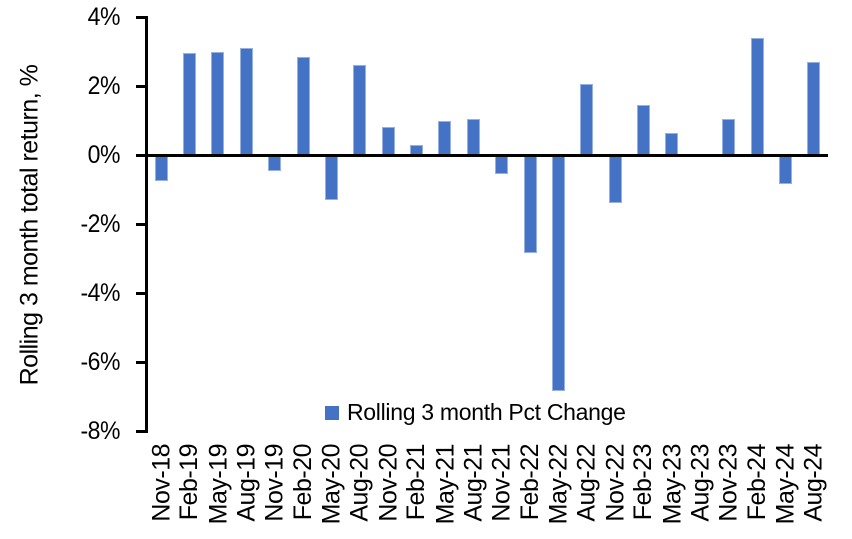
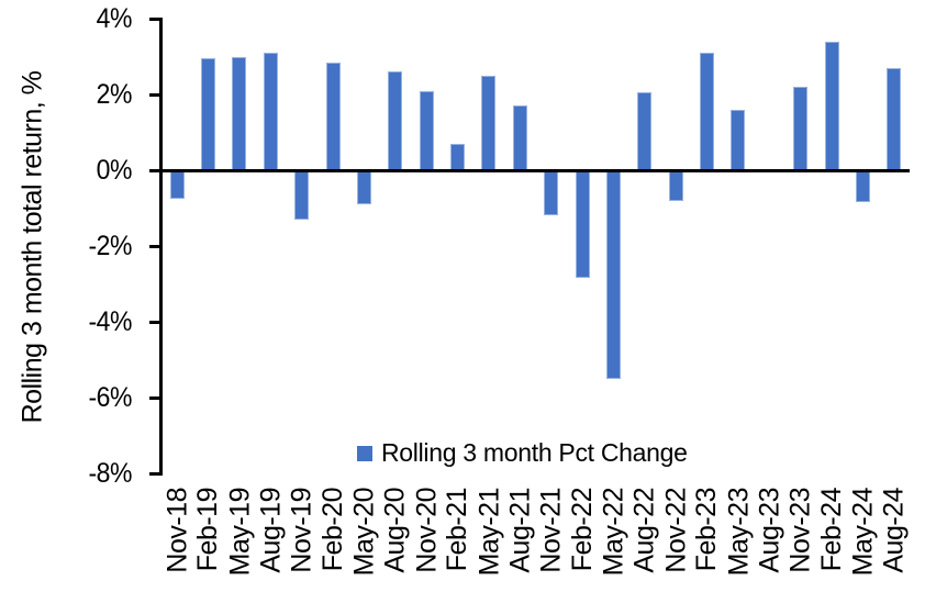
Nov-19: -0.5% -> -1.3%
May-20: -1.3% -> -0.9%
Nov-20: 0.8% -> 2.1%
Feb-21: 0.3% -> 0.7%
May-21: 1.0% -> 2.5%
Aug-21: 1.1% -> 1.7%
Nov-21: -0.6% -> -1.2%
May-22: -6.8% -> -5.5%
Nov-22: -1.4% -> -0.8%
Feb-23: 1.4% -> 3.1%
May-23: 0.7% -> 1.6%
Nov-23: 1.1% -> 2.2%
